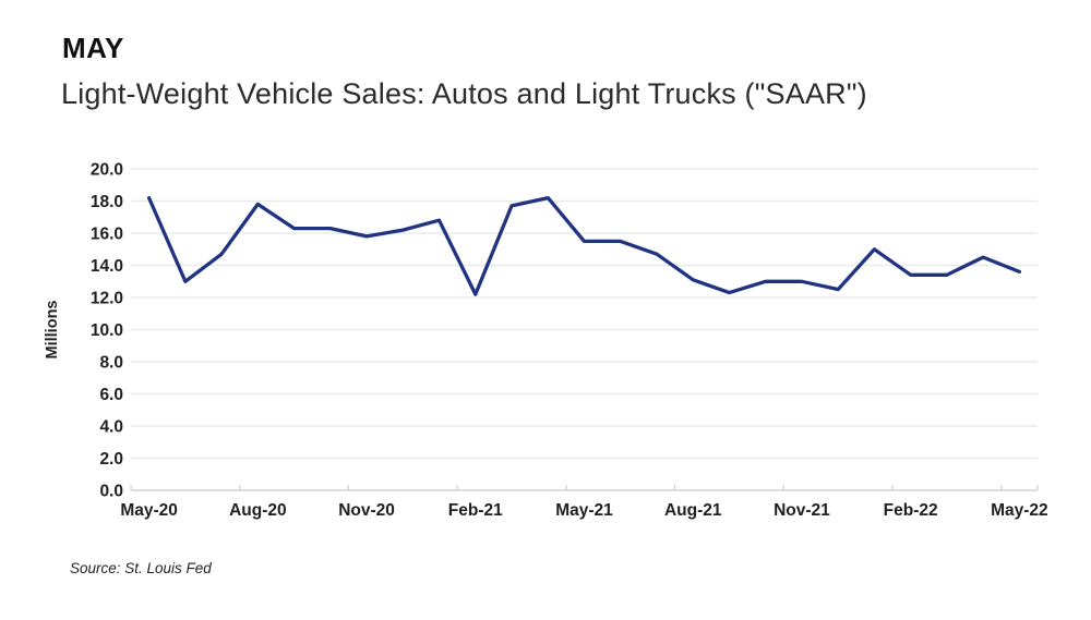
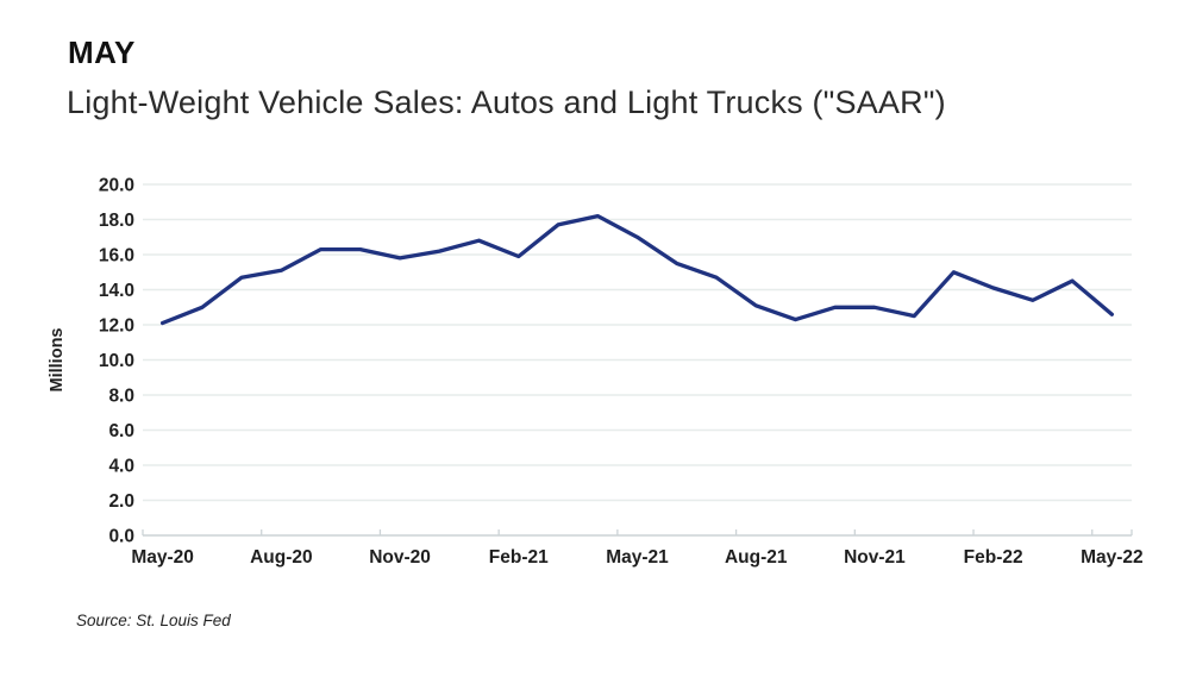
May-20: 18.2 -> 12.1
Aug-20: 17.8 -> 15.1
Feb-21: 12.2 -> 15.9
May-21: 15.5 -> 17.0
Feb-22: 13.4 -> 14.1
May-22: 13.6 -> 12.6
